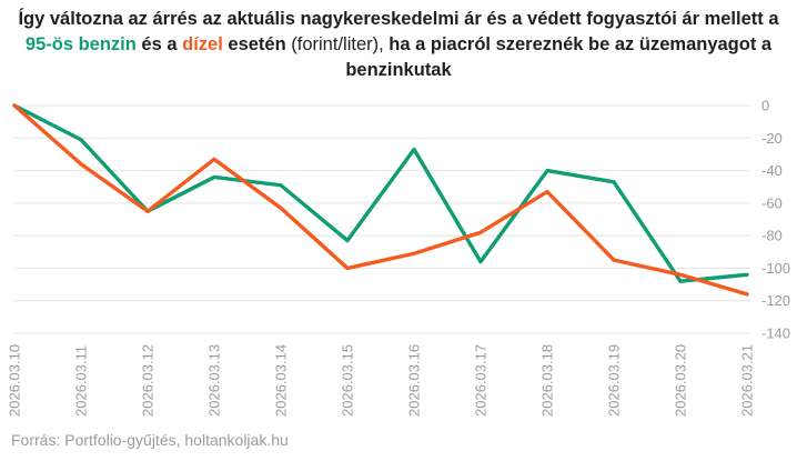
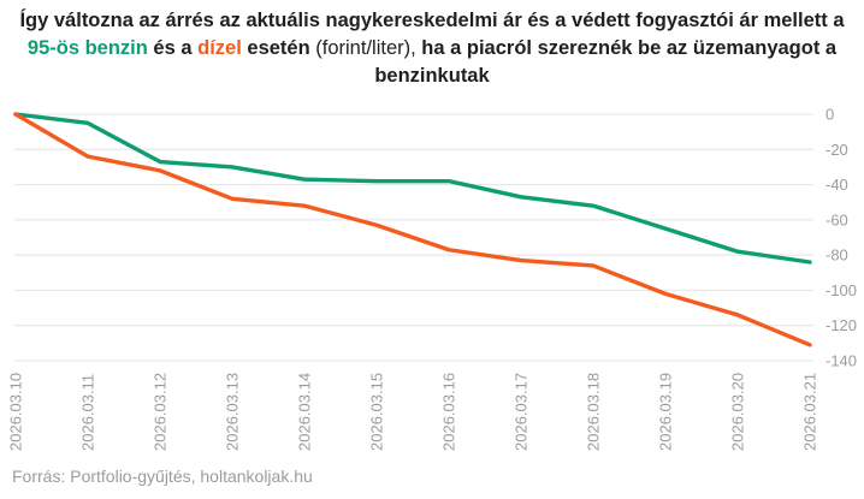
95-ös benzin/2026.03.11: -21 -> -5
dízel/2026.03.11: -36 -> -24
95-ös benzin/2026.03.12: -65 -> -27
dízel/2026.03.12: -65 -> -32
95-ös benzin/2026.03.13: -44 -> -30
dízel/2026.03.13: -33 -> -48
95-ös benzin/2026.03.14: -49 -> -37
dízel/2026.03.14: -63 -> -52
95-ös benzin/2026.03.15: -83 -> -38
dízel/2026.03.15: -100 -> -63
95-ös benzin/2026.03.16: -27 -> -38
dízel/2026.03.16: -91 -> -77
95-ös benzin/2026.03.17: -96 -> -47
dízel/2026.03.17: -78 -> -83
95-ös benzin/2026.03.18: -40 -> -52
dízel/2026.03.18: -53 -> -86
95-ös benzin/2026.03.19: -47 -> -65
dízel/2026.03.19: -95 -> -102
95-ös benzin/2026.03.20: -108 -> -78
dízel/2026.03.20: -104 -> -114
95-ös benzin/2026.03.21: -104 -> -84
dízel/2026.03.21: -116 -> -131
